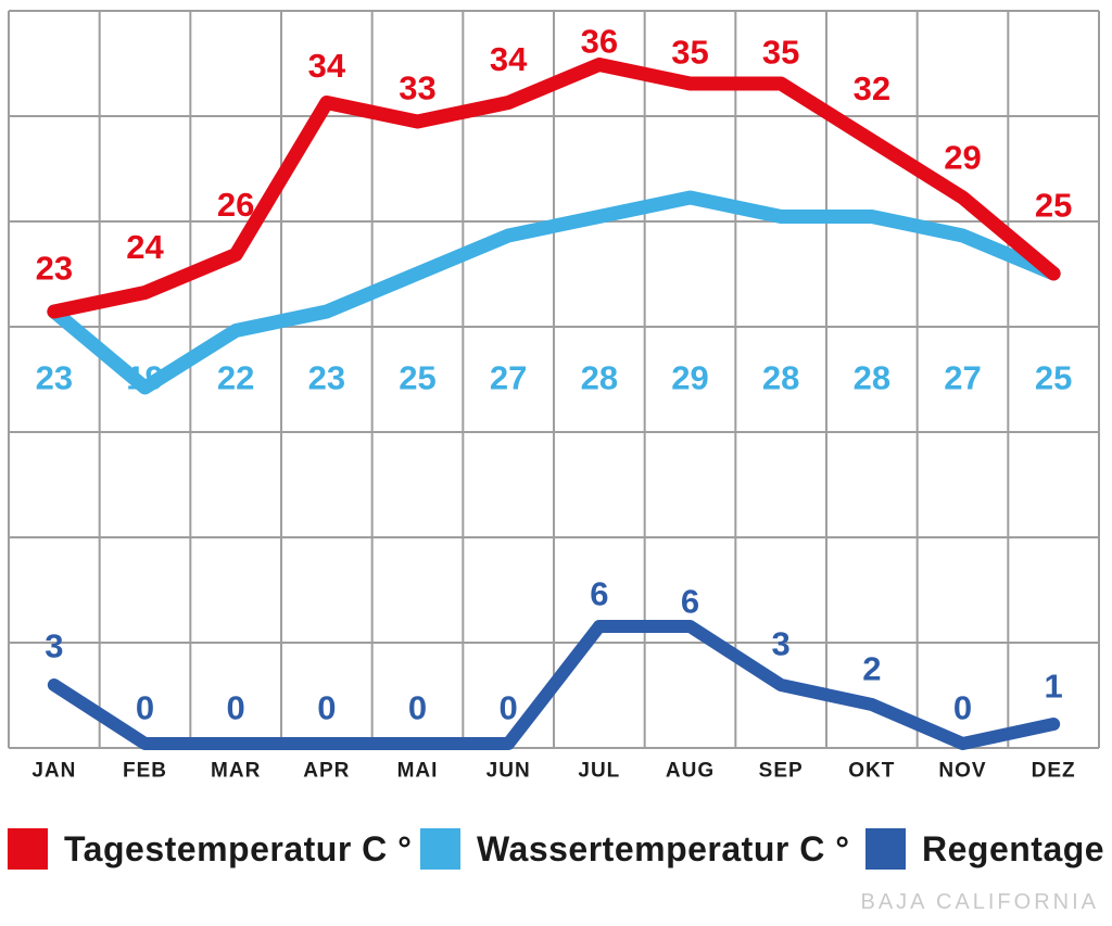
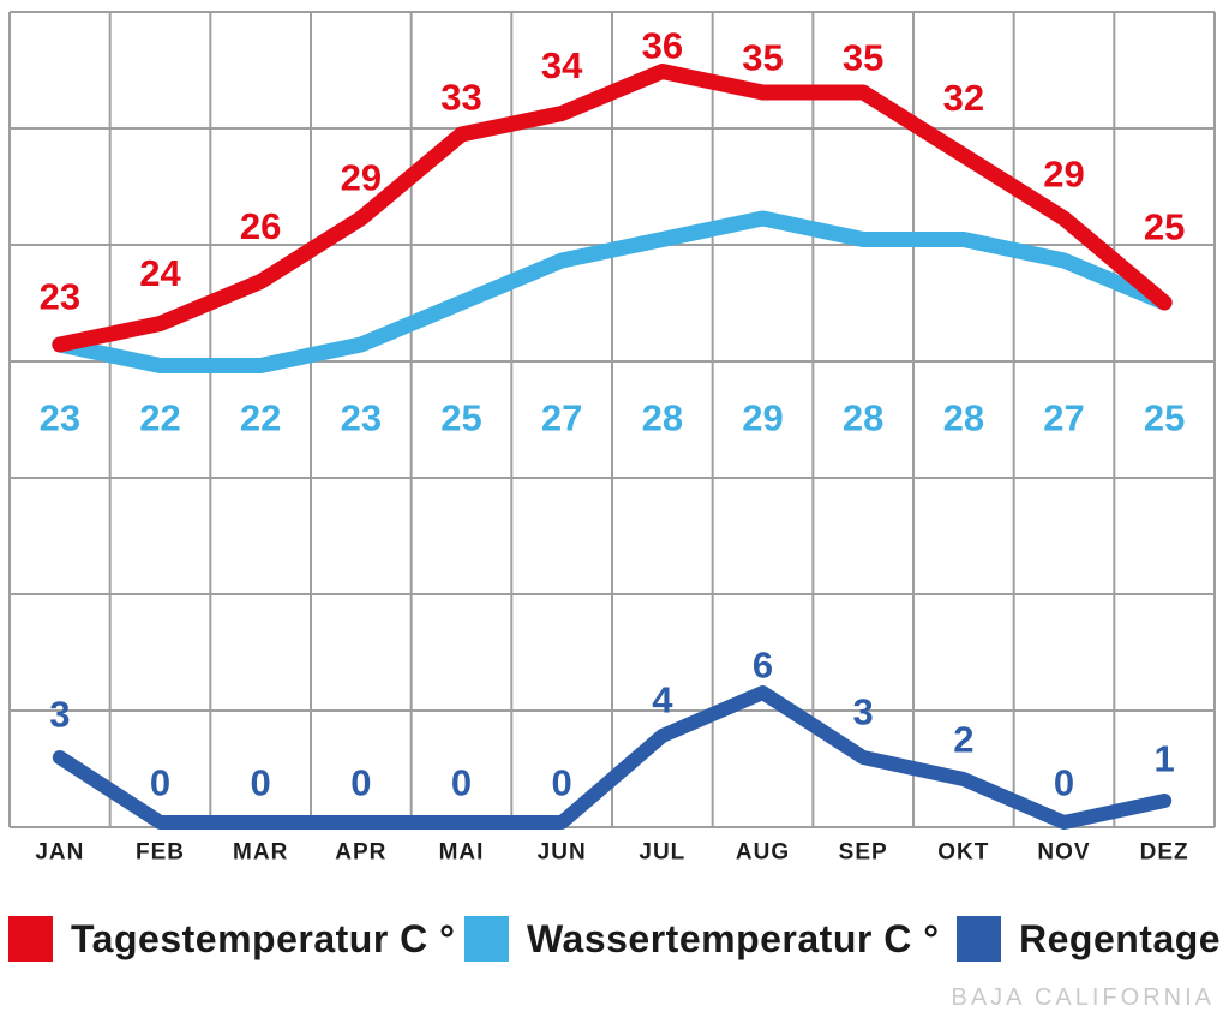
Wassertemperatur C °/FEB: 19 -> 22
Tagestemperatur C °/APR: 34 -> 29
Regentage/JUL: 6 -> 4
